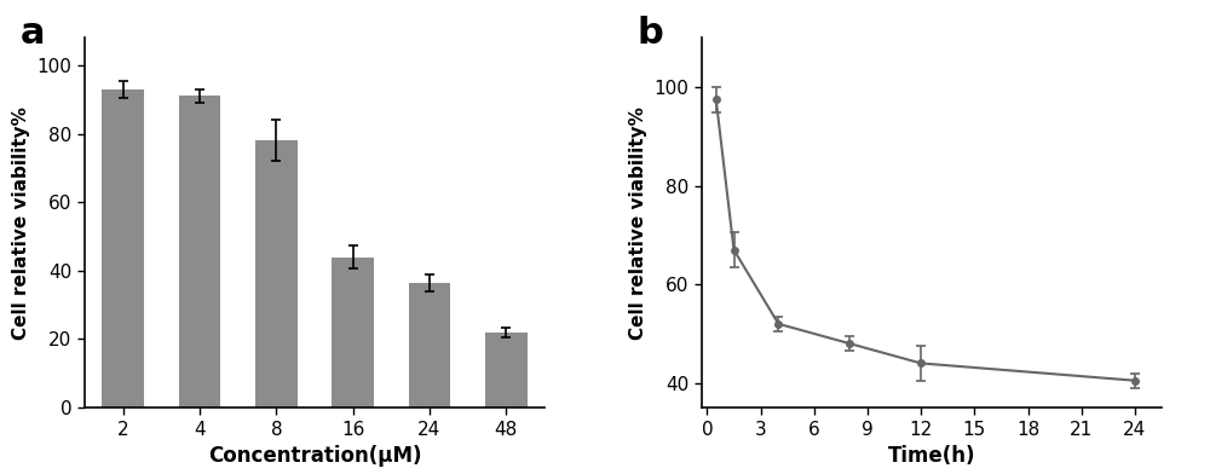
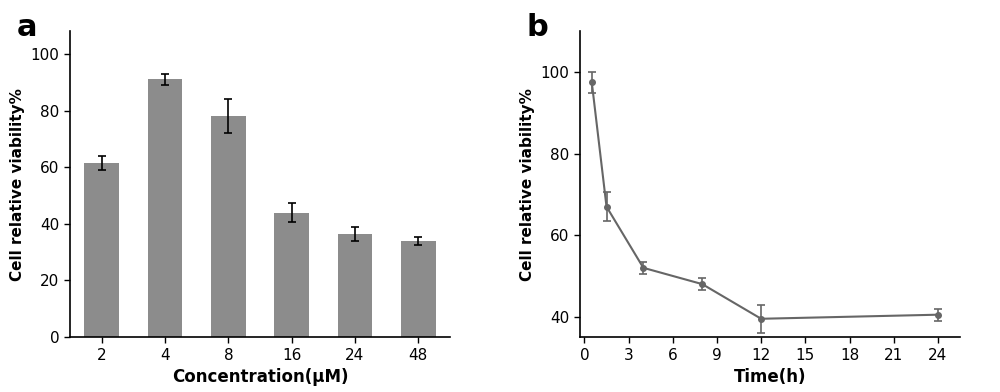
2: 93.0 -> 61.5
48: 22.0 -> 34.0
12: 44.0 -> 39.5
